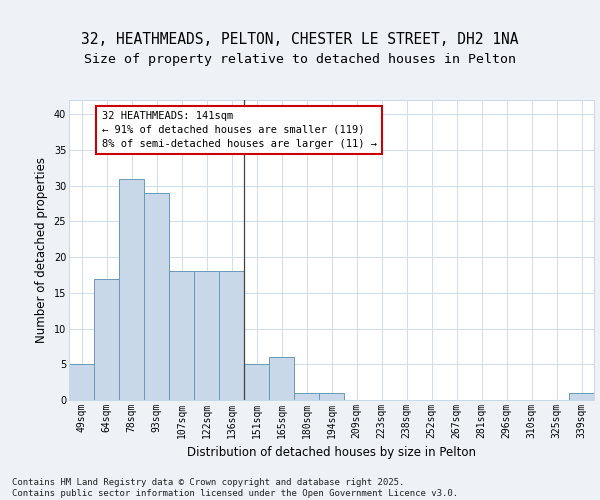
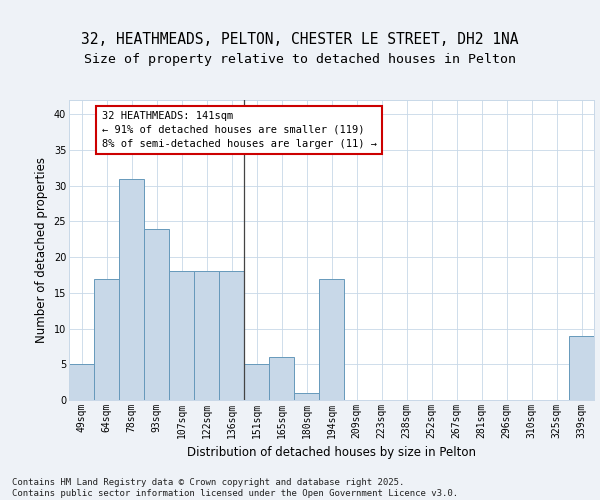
93sqm: 29 -> 24
194sqm: 1 -> 17
339sqm: 1 -> 9
